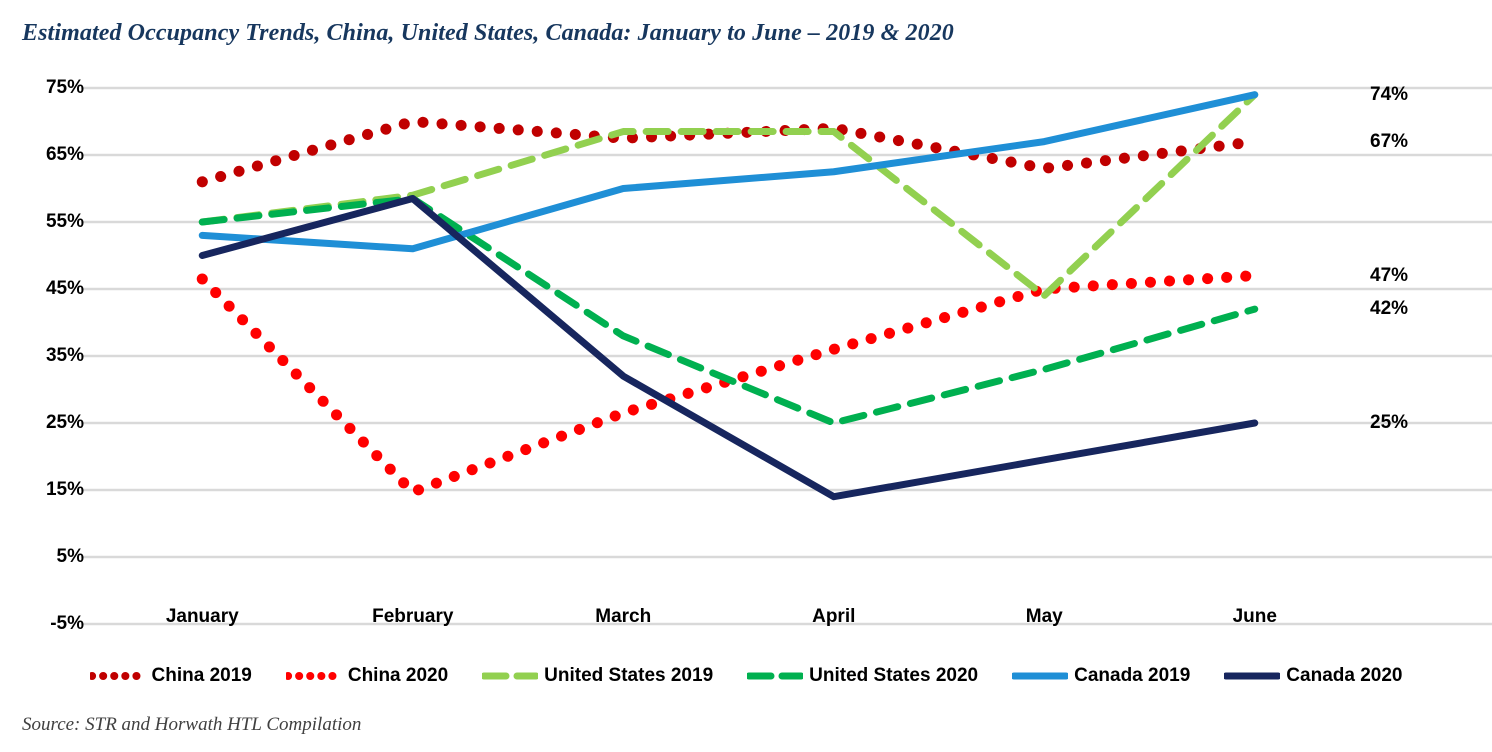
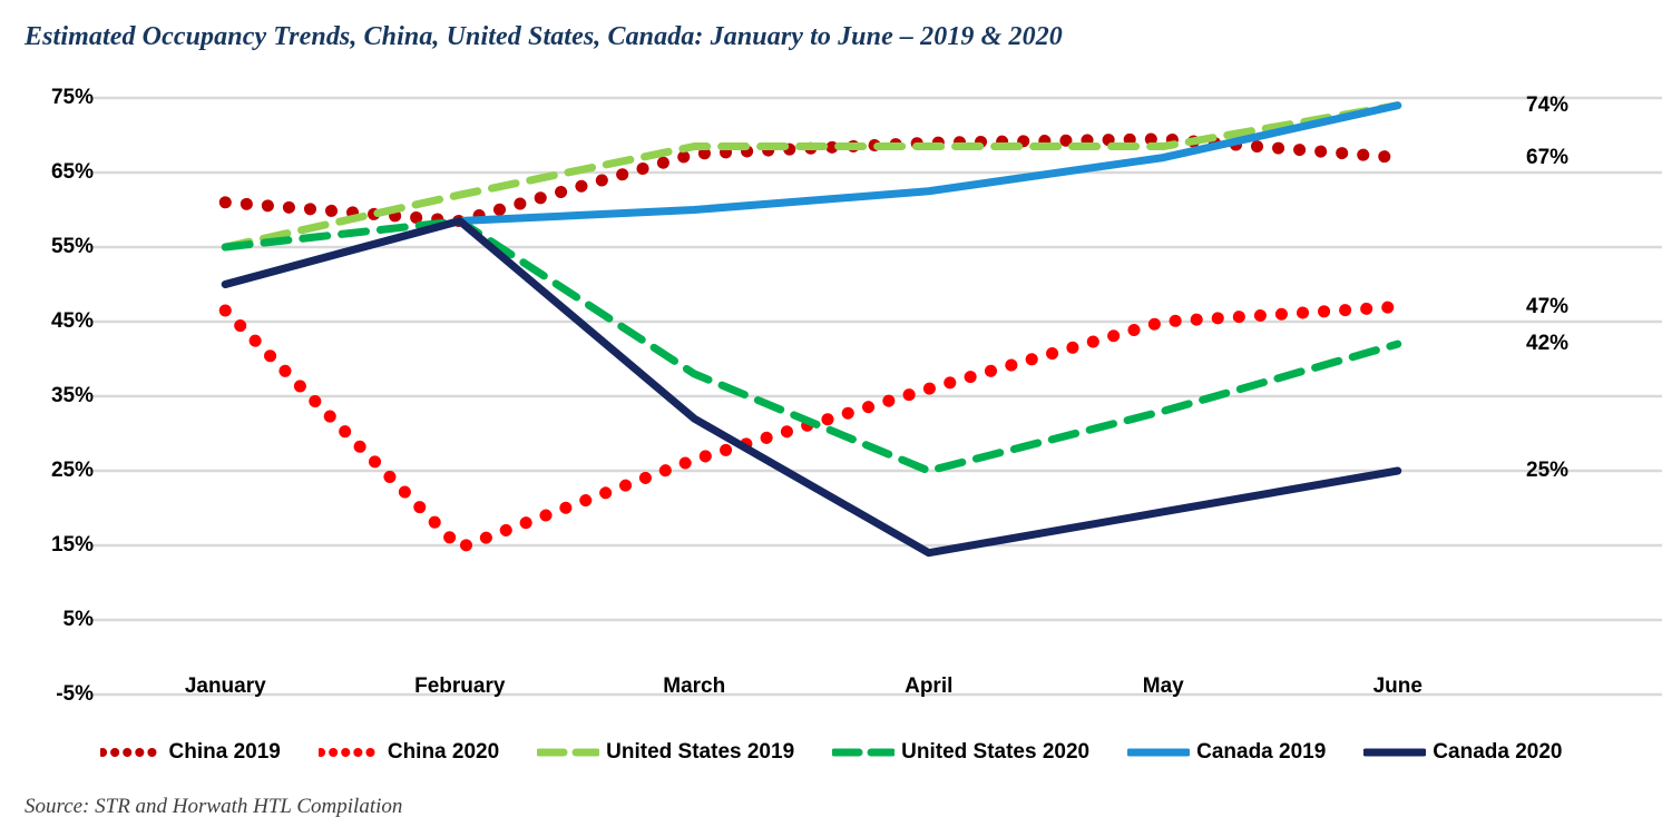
Canada 2019/January: 53% -> 50%
China 2019/February: 70% -> 58%
United States 2019/February: 59% -> 62%
Canada 2019/February: 51% -> 58%
China 2019/May: 63% -> 70%
United States 2019/May: 44% -> 68%
